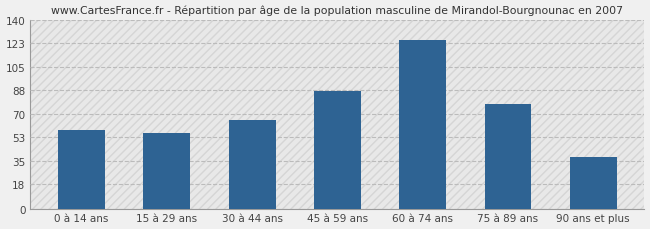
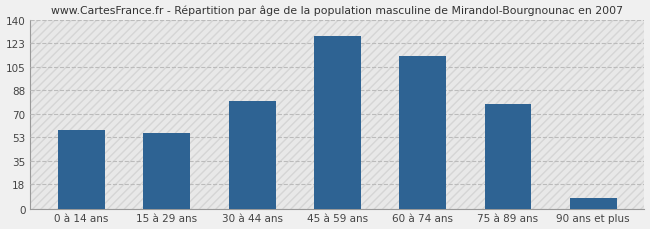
30 à 44 ans: 66 -> 80
45 à 59 ans: 87 -> 128
60 à 74 ans: 125 -> 113
90 ans et plus: 38 -> 8
